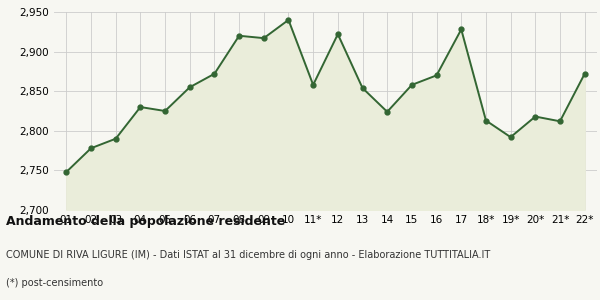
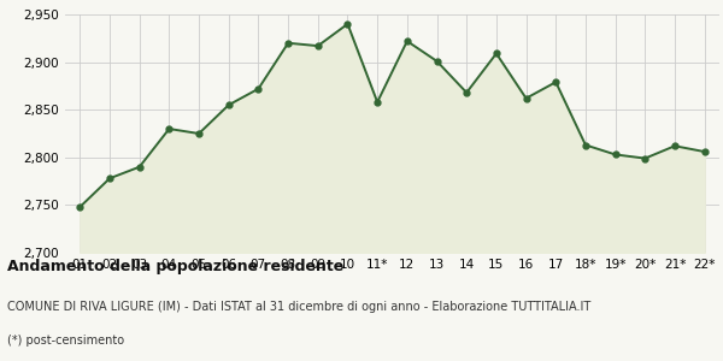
13: 2,854 -> 2,901
14: 2,824 -> 2,868
15: 2,858 -> 2,909
16: 2,870 -> 2,862
17: 2,928 -> 2,879
19*: 2,792 -> 2,803
20*: 2,818 -> 2,799
22*: 2,872 -> 2,806
